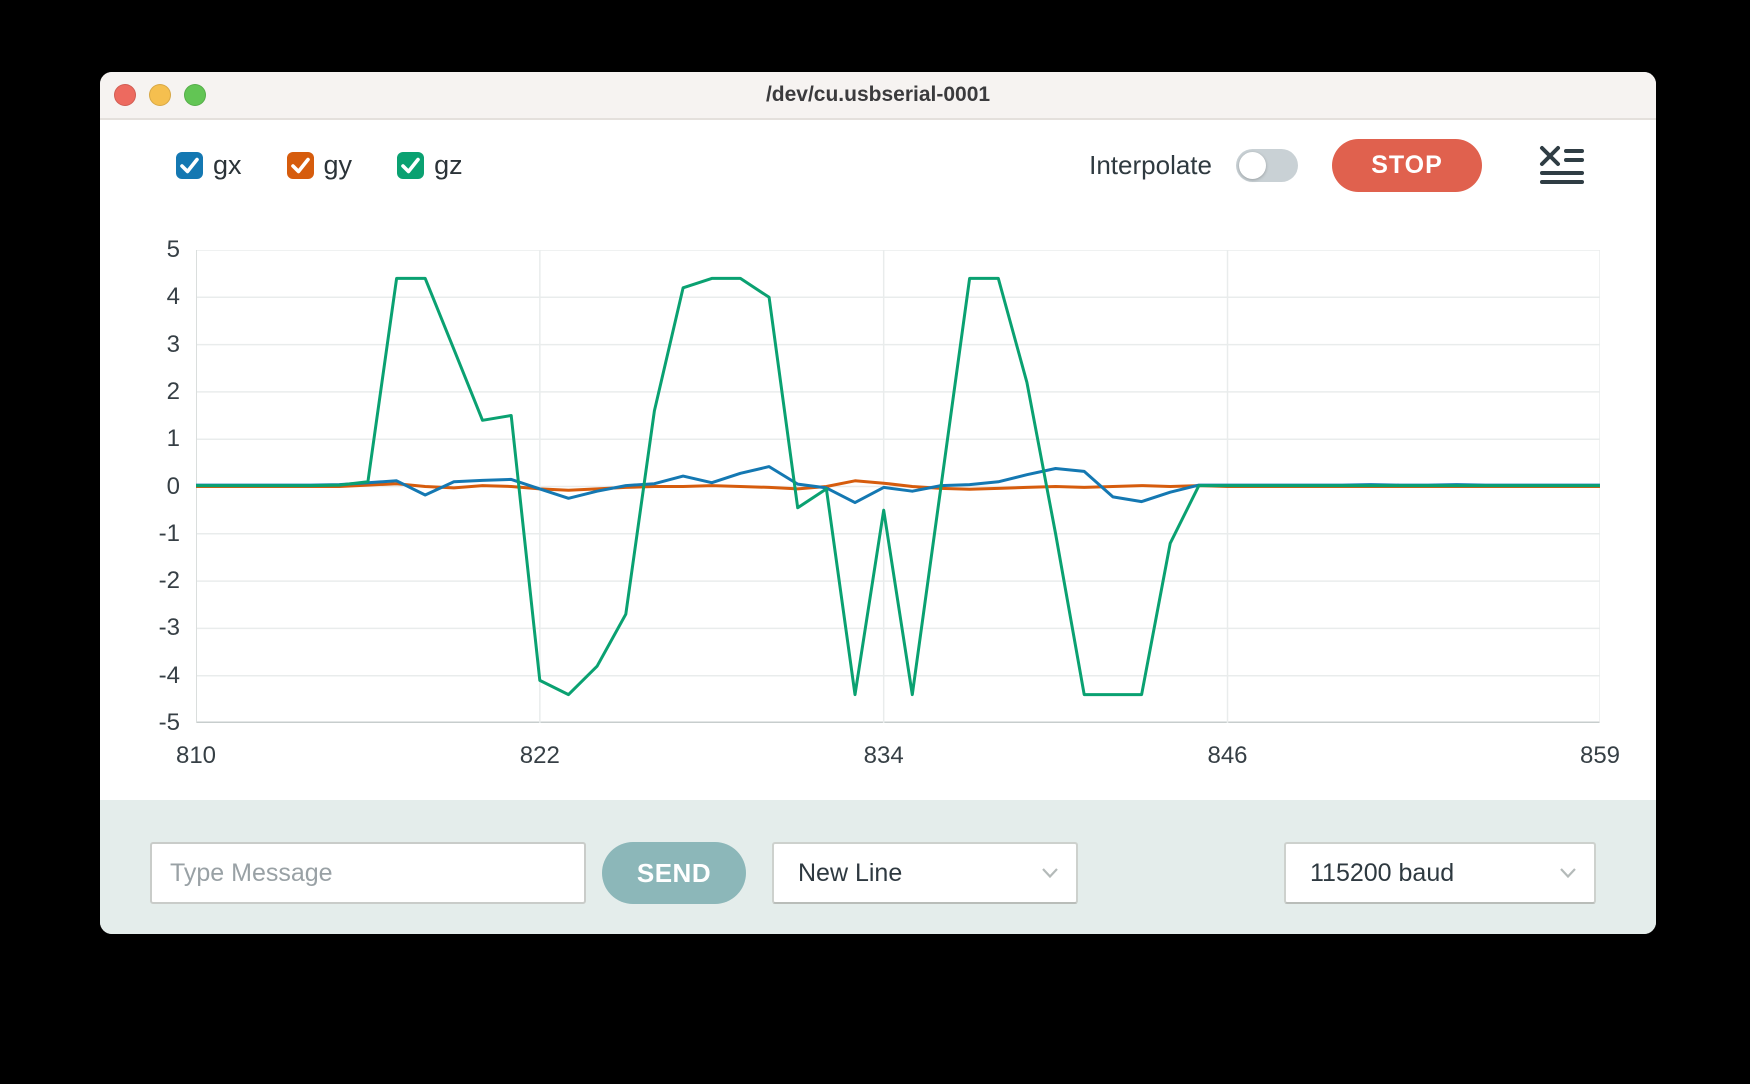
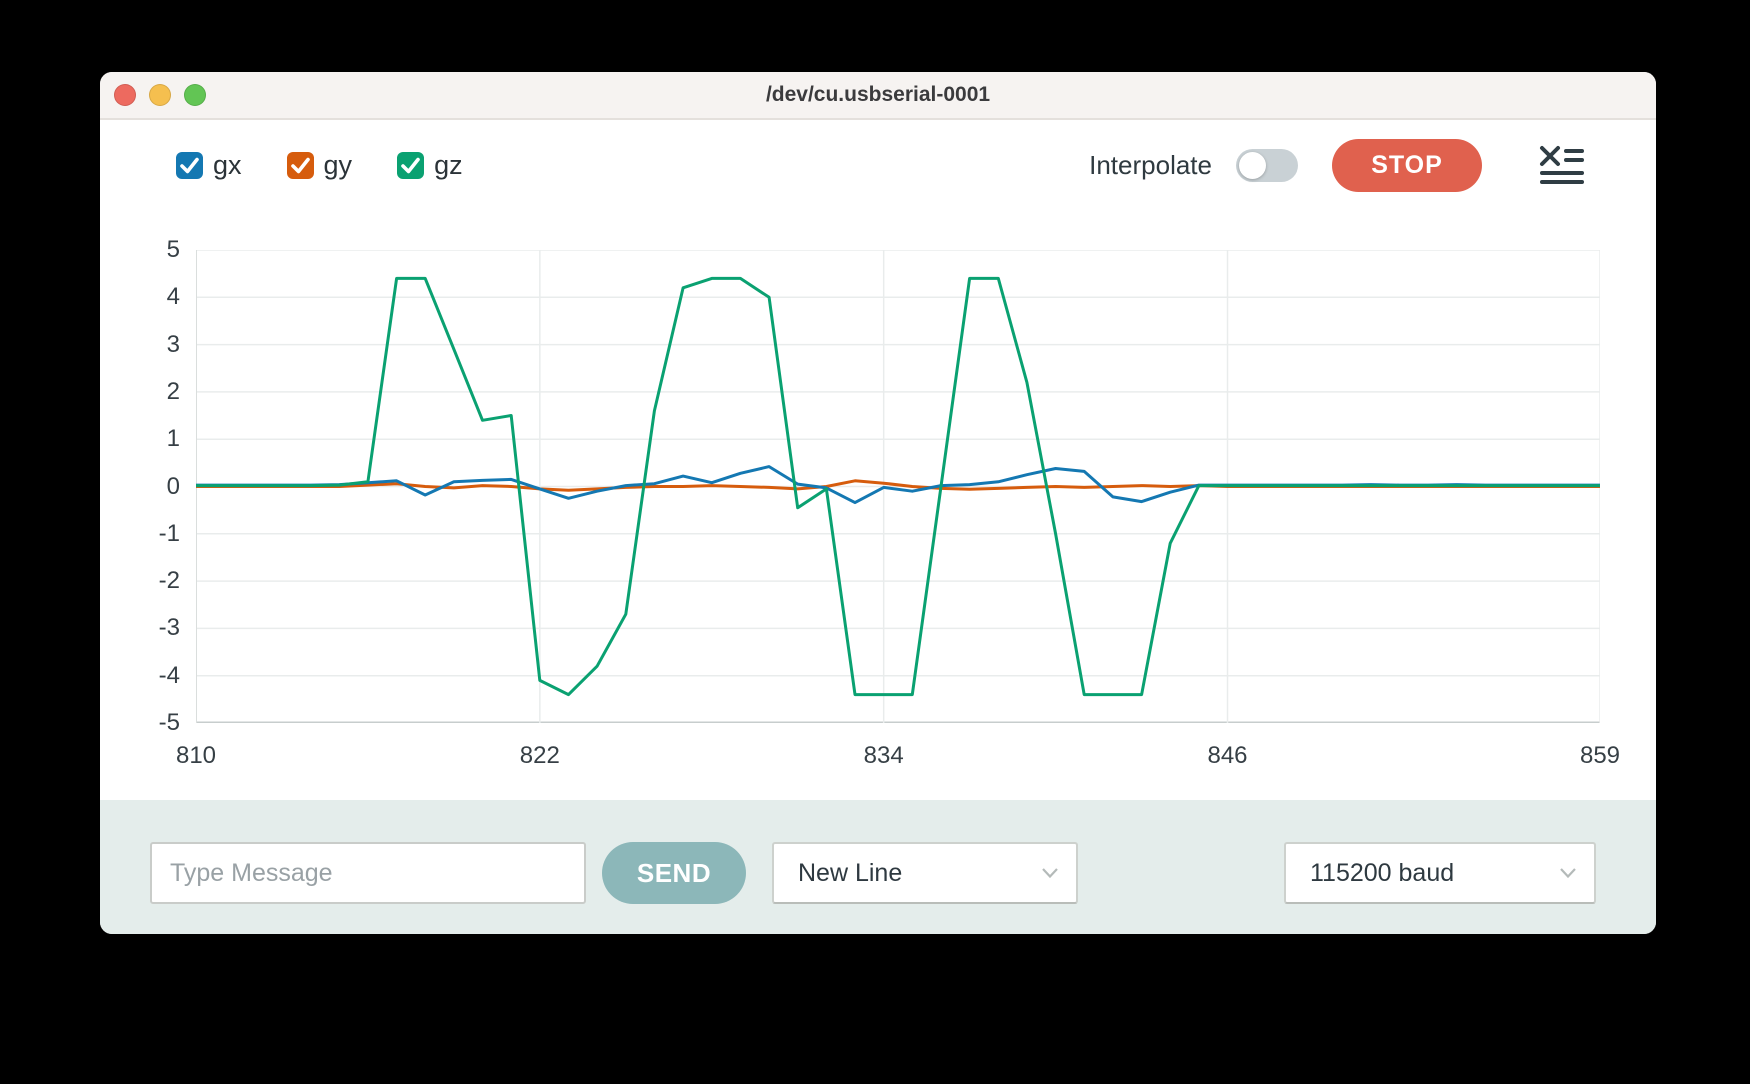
gz/834: -0.5 -> -4.4
